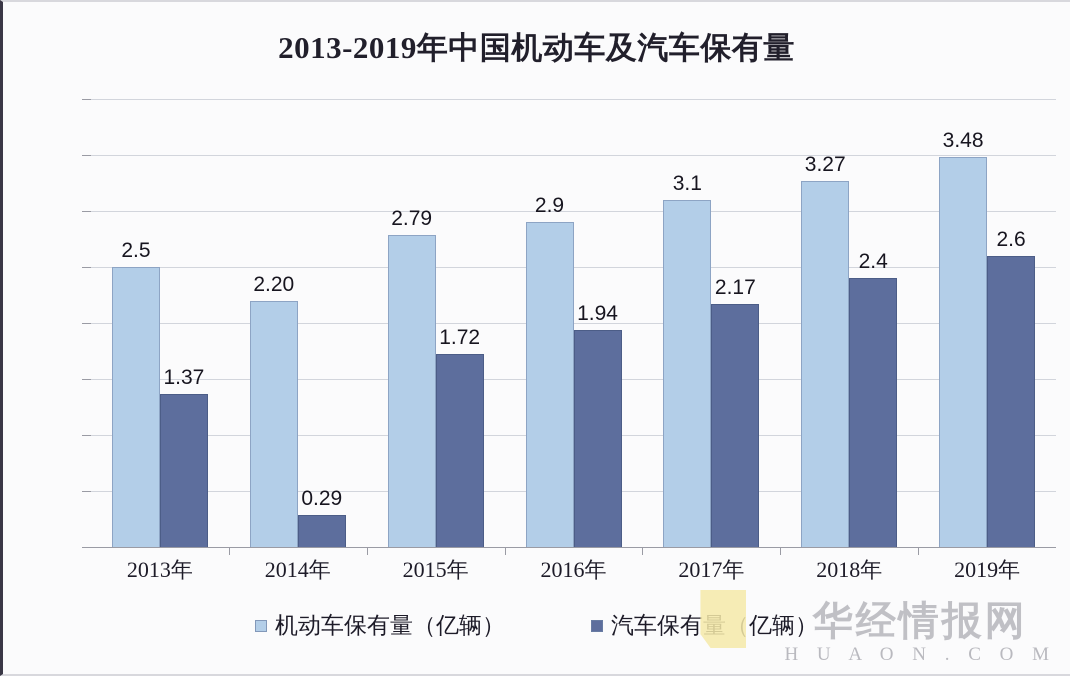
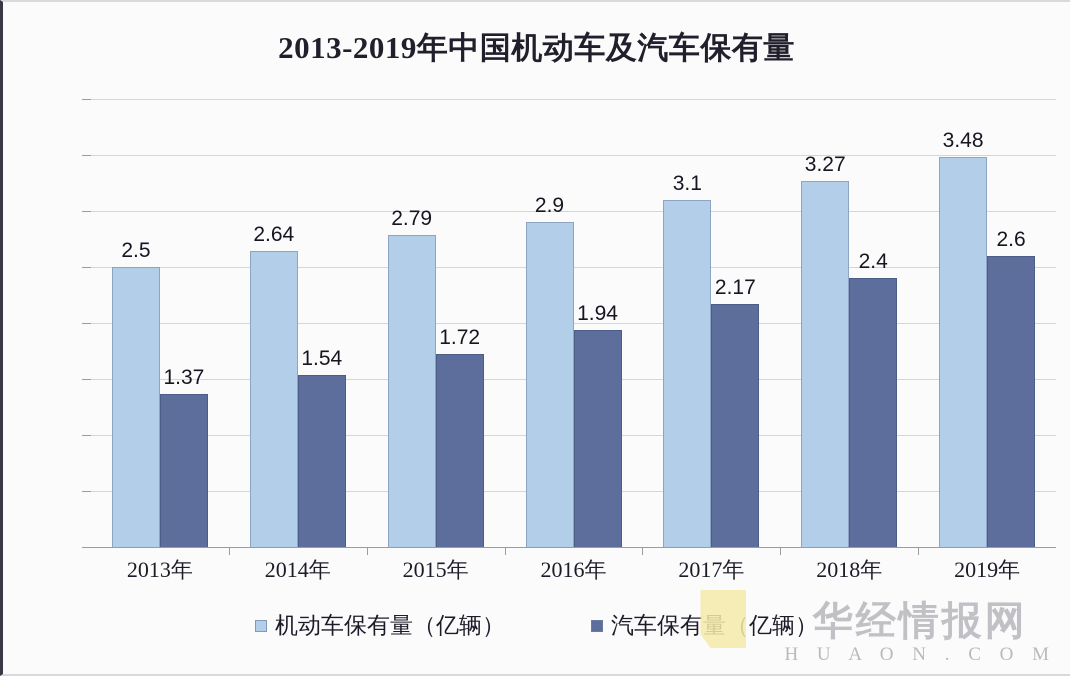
机动车保有量（亿辆）/2014年: 2.20 -> 2.64
汽车保有量（亿辆）/2014年: 0.29 -> 1.54
